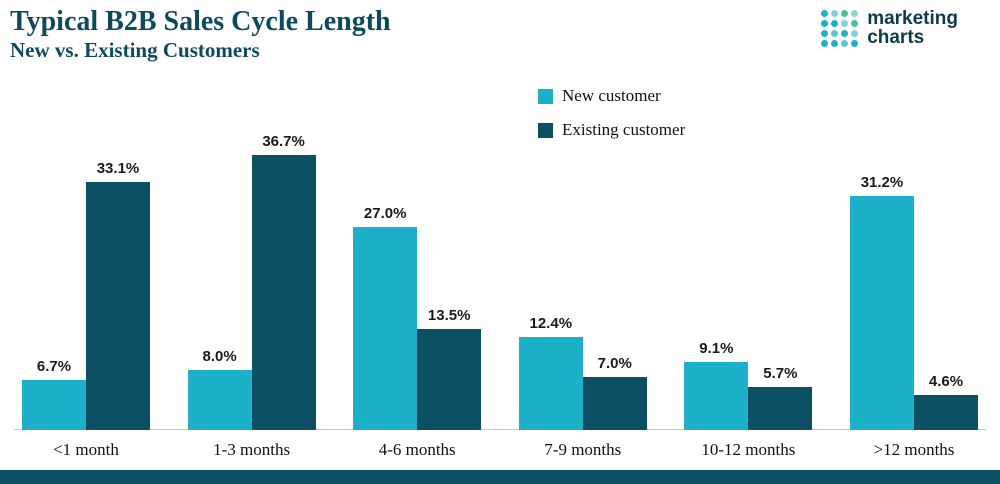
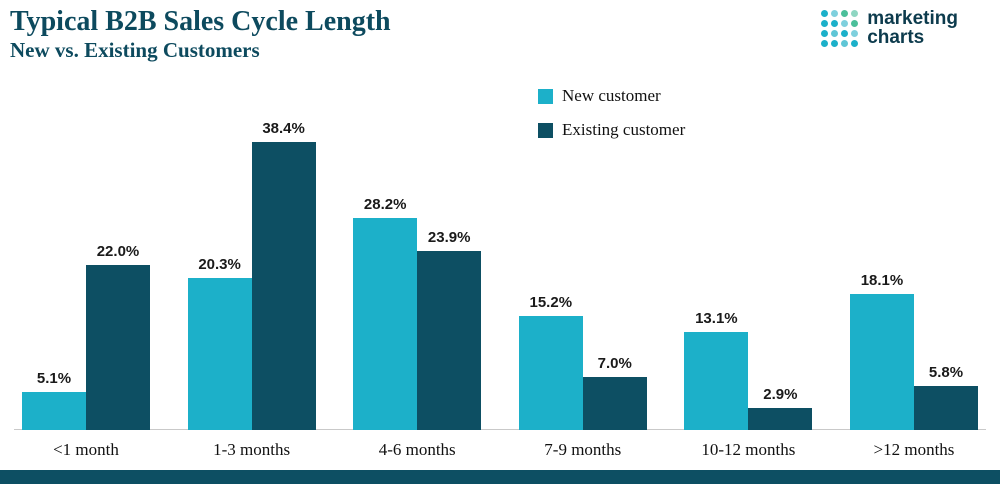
New customer/<1 month: 6.7% -> 5.1%
Existing customer/<1 month: 33.1% -> 22.0%
New customer/1-3 months: 8.0% -> 20.3%
Existing customer/1-3 months: 36.7% -> 38.4%
New customer/4-6 months: 27.0% -> 28.2%
Existing customer/4-6 months: 13.5% -> 23.9%
New customer/7-9 months: 12.4% -> 15.2%
New customer/10-12 months: 9.1% -> 13.1%
Existing customer/10-12 months: 5.7% -> 2.9%
New customer/>12 months: 31.2% -> 18.1%
Existing customer/>12 months: 4.6% -> 5.8%
